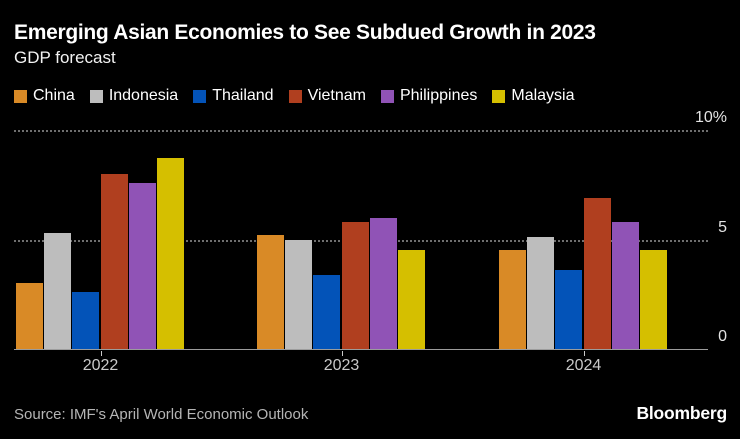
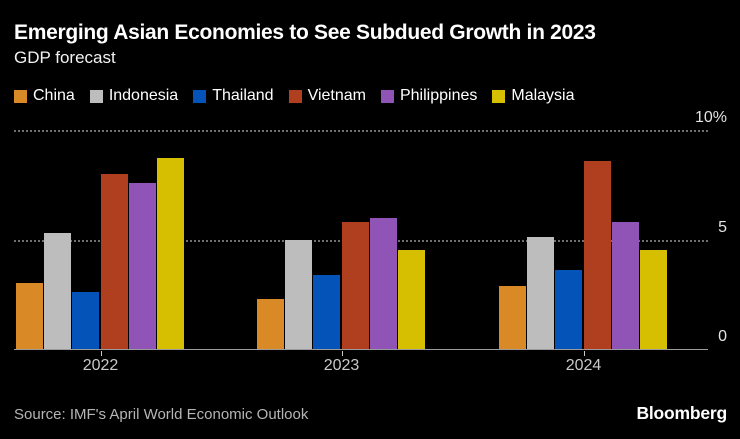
China/2023: 5.2% -> 2.3%
China/2024: 4.5% -> 2.9%
Vietnam/2024: 6.9% -> 8.6%
